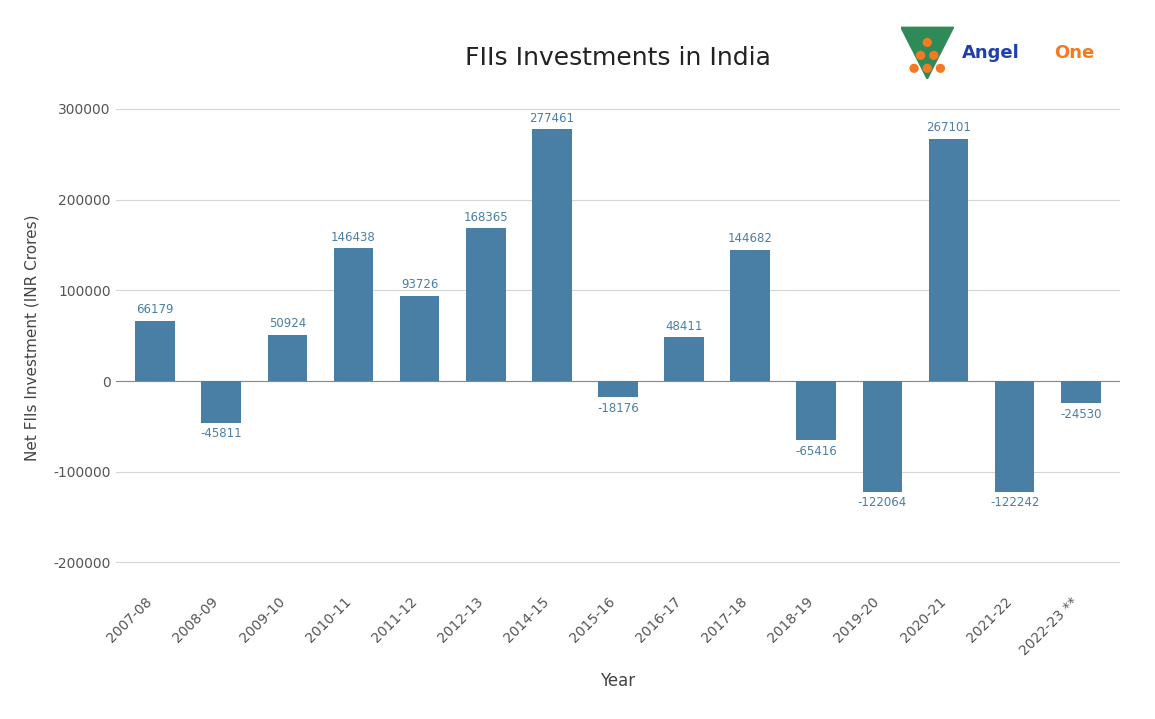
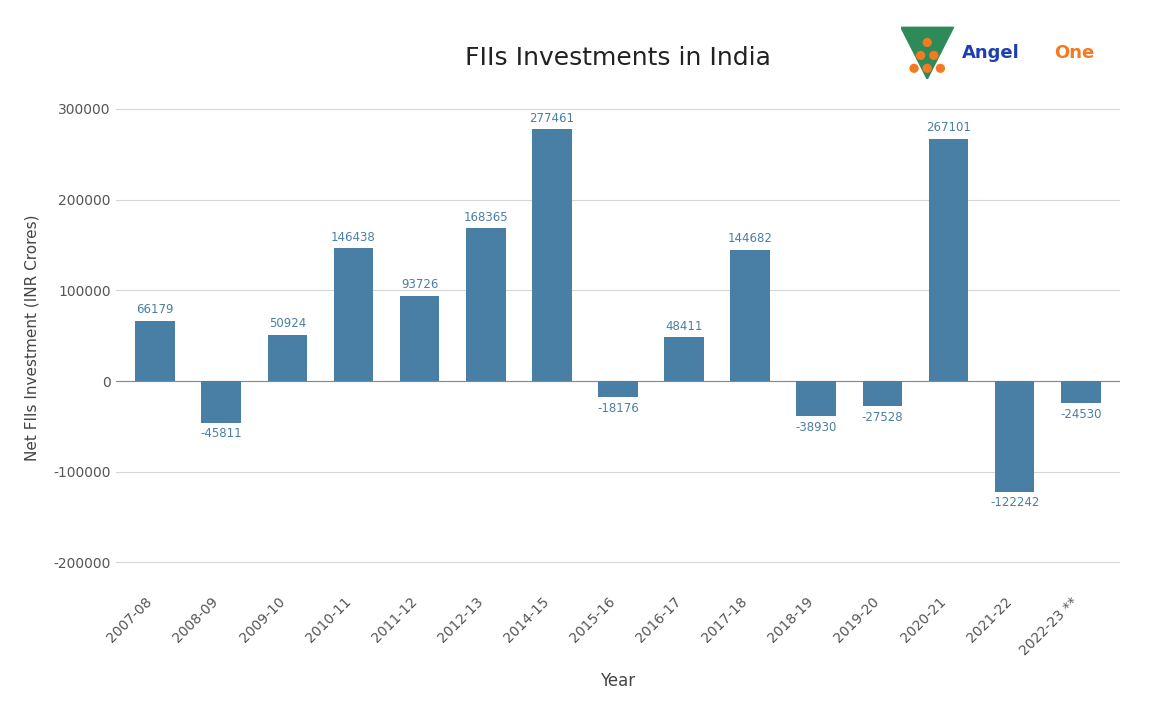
2018-19: -65416 -> -38930
2019-20: -122064 -> -27528
